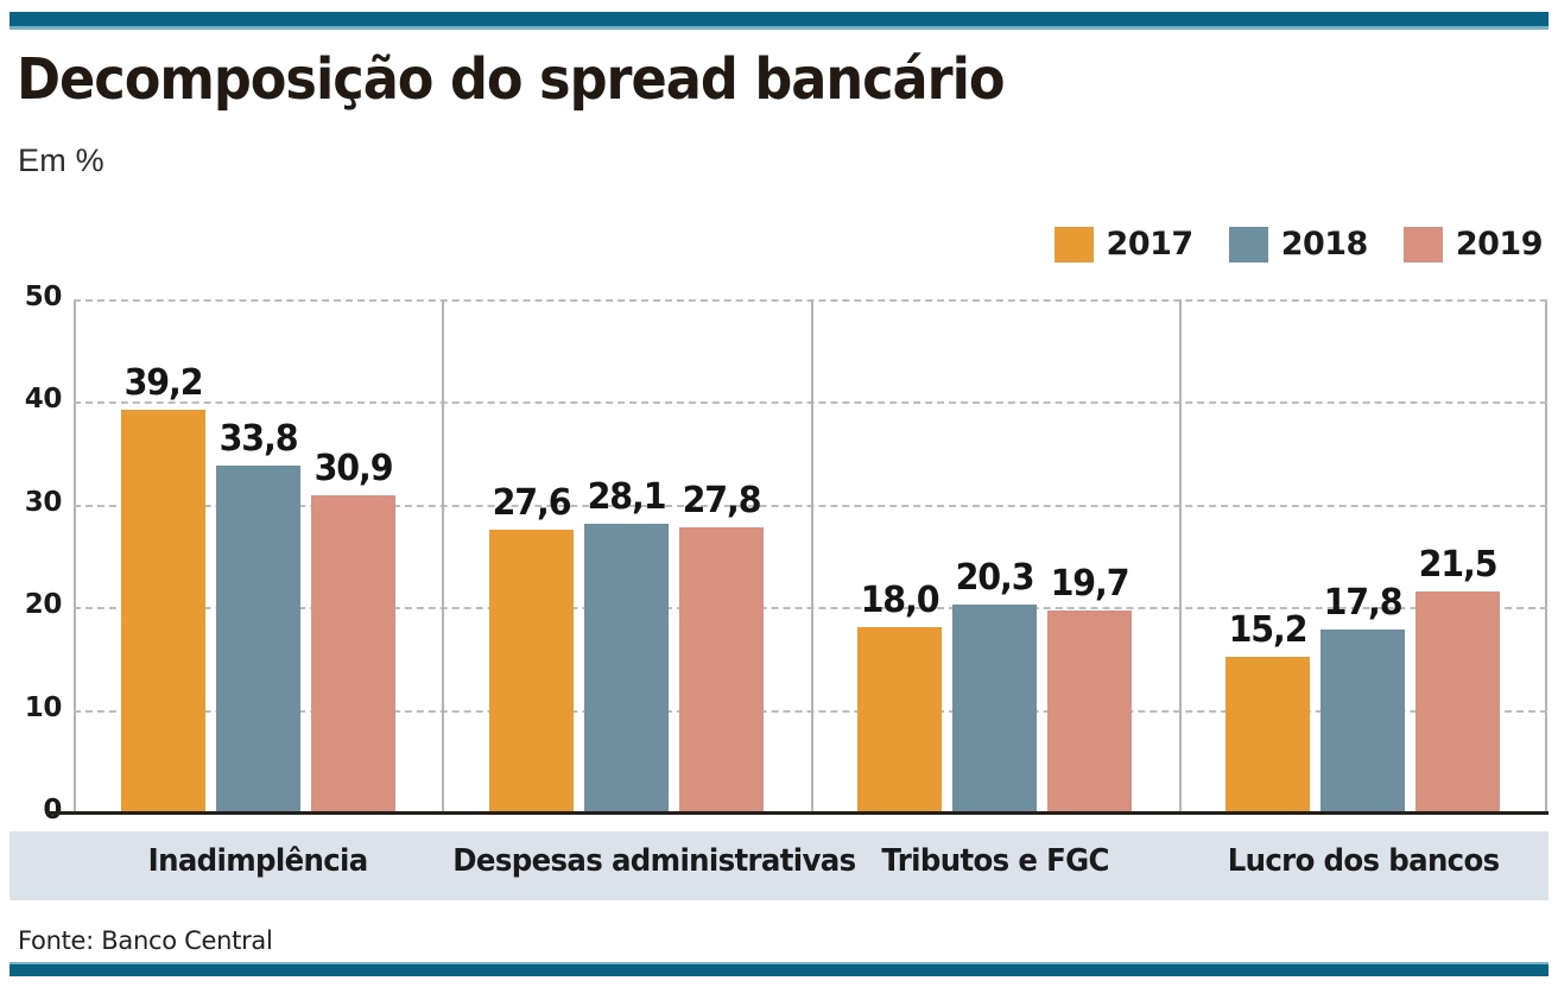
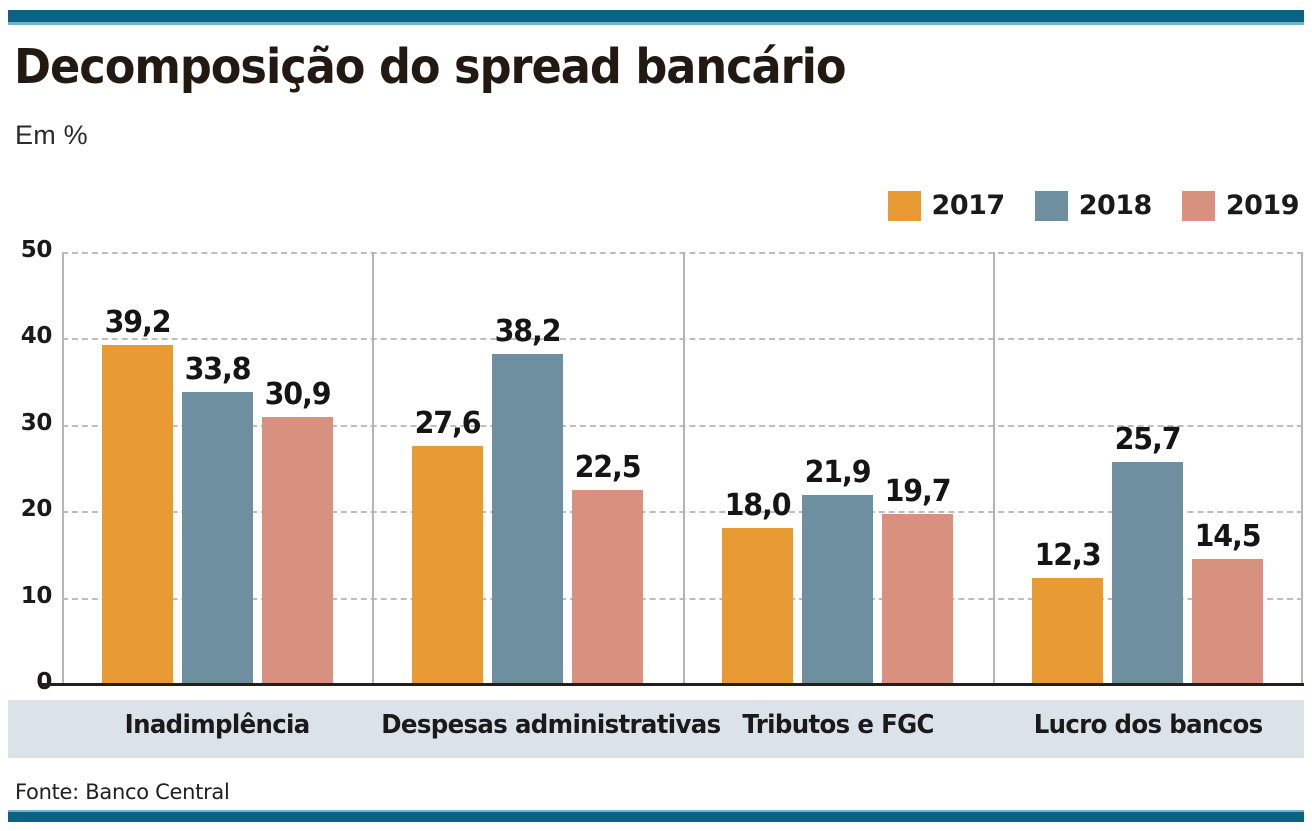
2018/Despesas administrativas: 28,1 -> 38,2
2019/Despesas administrativas: 27,8 -> 22,5
2018/Tributos e FGC: 20,3 -> 21,9
2017/Lucro dos bancos: 15,2 -> 12,3
2018/Lucro dos bancos: 17,8 -> 25,7
2019/Lucro dos bancos: 21,5 -> 14,5
